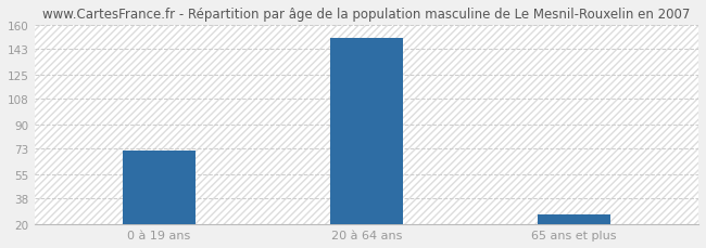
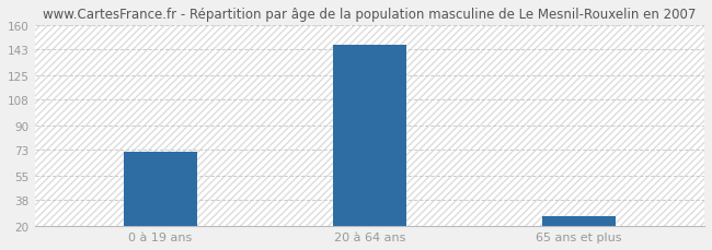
20 à 64 ans: 151 -> 146
